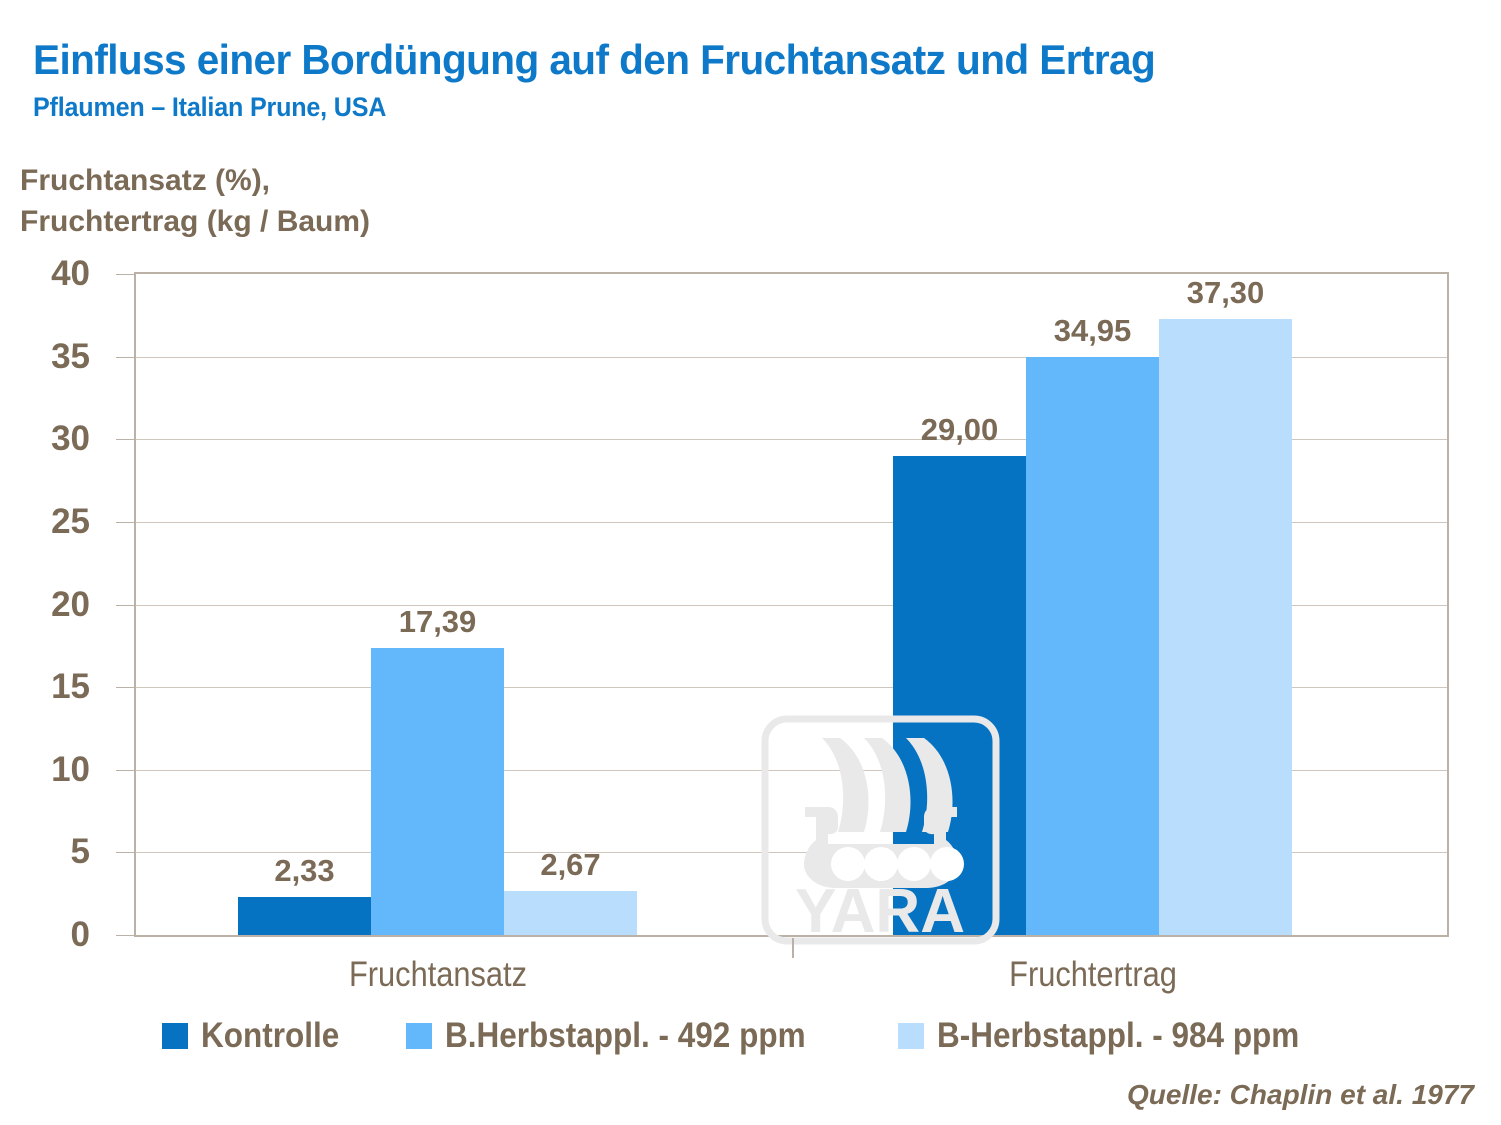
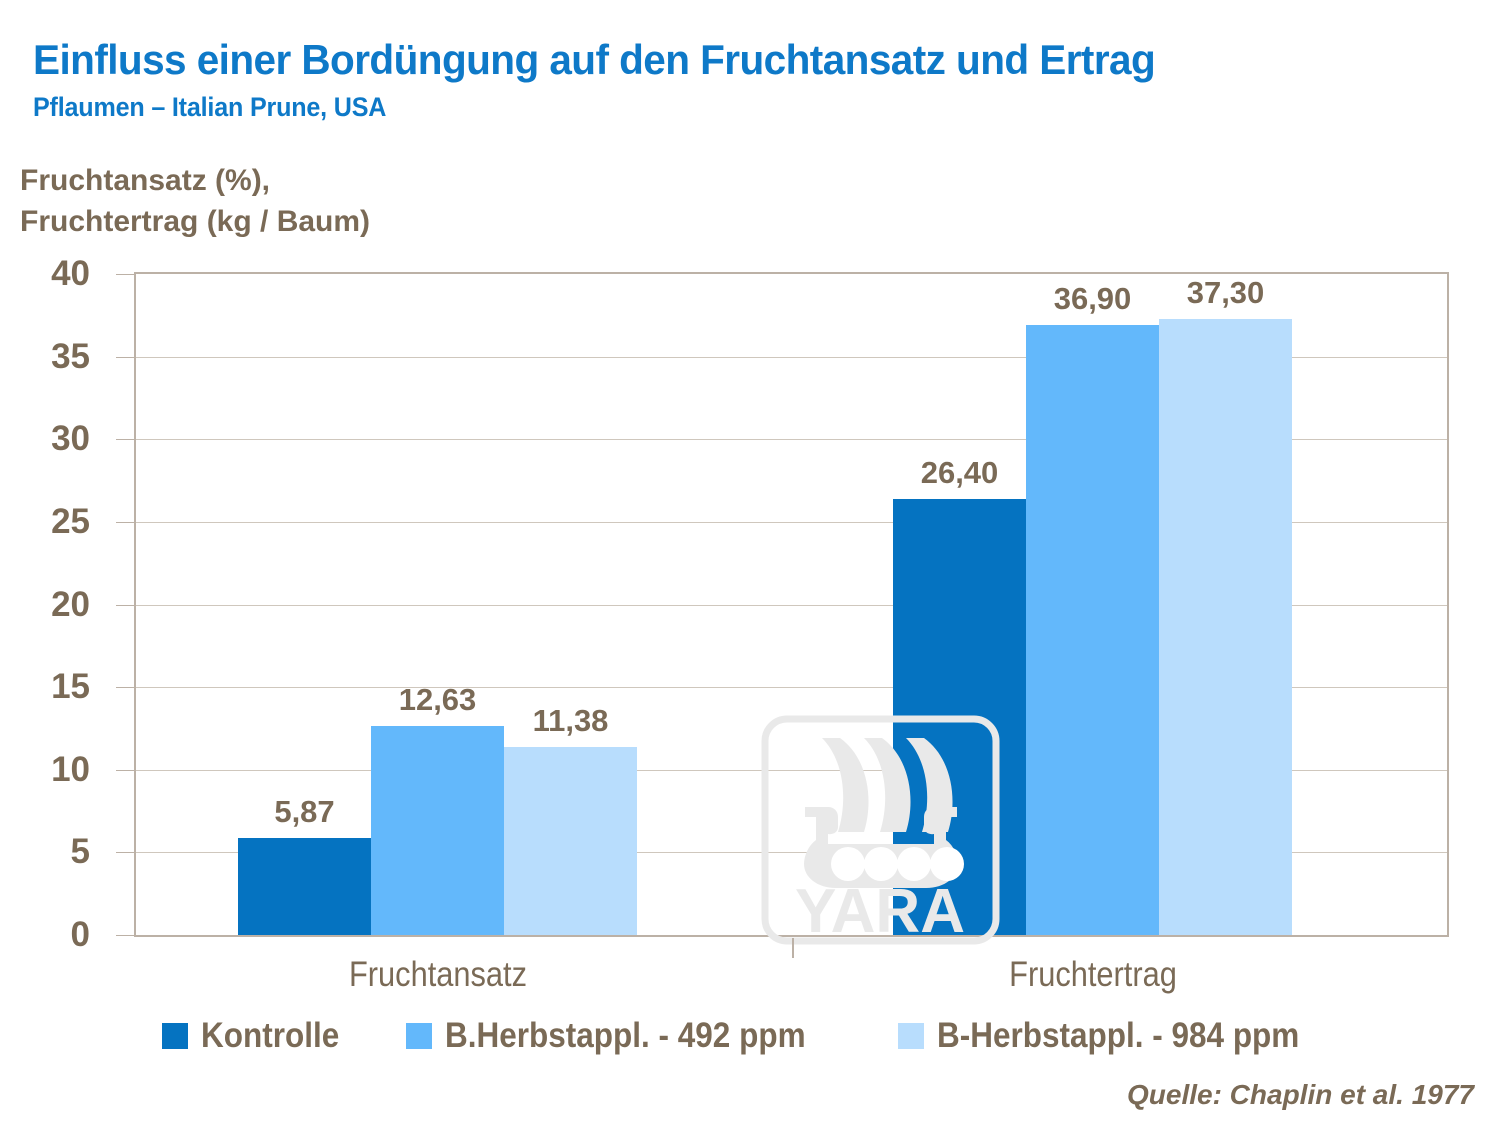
Kontrolle/Fruchtansatz: 2,33 -> 5,87
B.Herbstappl. - 492 ppm/Fruchtansatz: 17,39 -> 12,63
B-Herbstappl. - 984 ppm/Fruchtansatz: 2,67 -> 11,38
Kontrolle/Fruchtertrag: 29,00 -> 26,40
B.Herbstappl. - 492 ppm/Fruchtertrag: 34,95 -> 36,90
